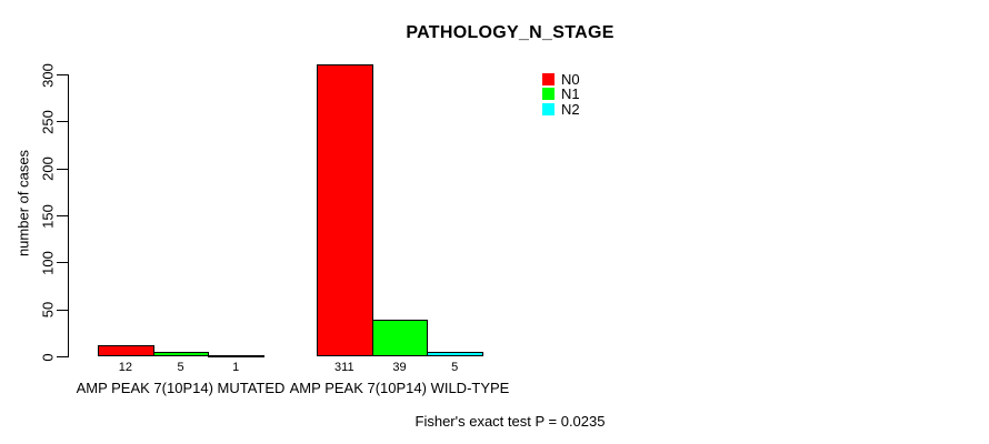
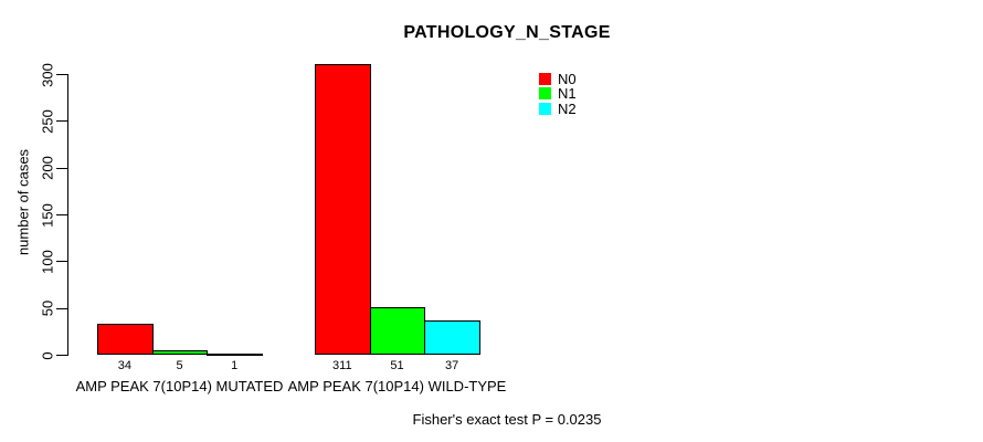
N0/AMP PEAK 7(10P14) MUTATED: 12 -> 34
N1/AMP PEAK 7(10P14) WILD-TYPE: 39 -> 51
N2/AMP PEAK 7(10P14) WILD-TYPE: 5 -> 37
